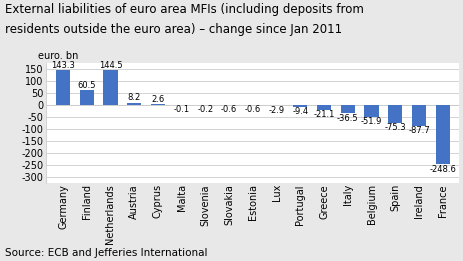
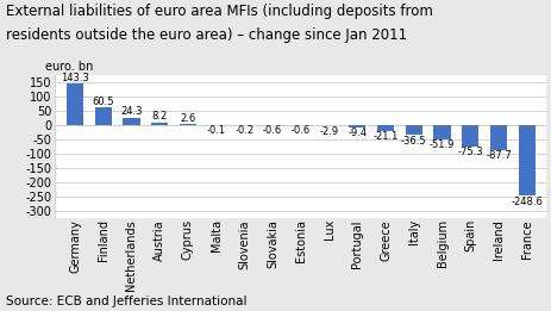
Netherlands: 144.5 -> 24.3
